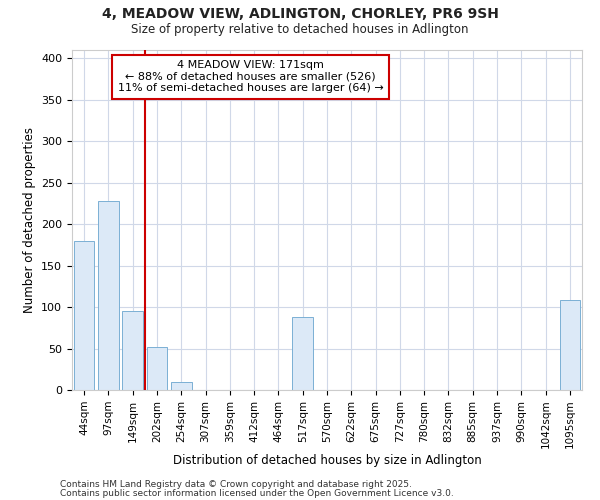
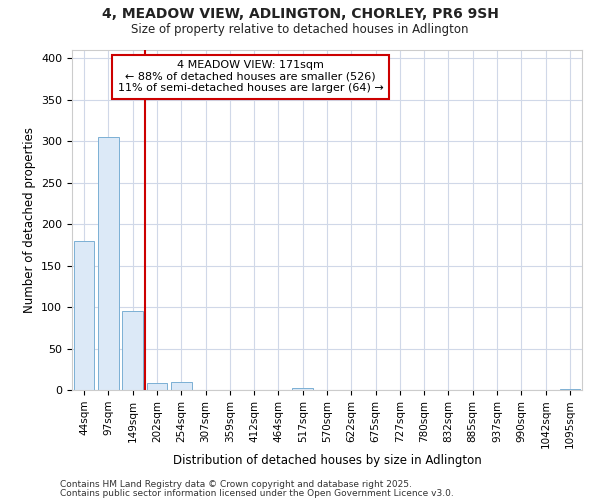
97sqm: 228 -> 305
202sqm: 52 -> 8
517sqm: 88 -> 2
1095sqm: 108 -> 1
